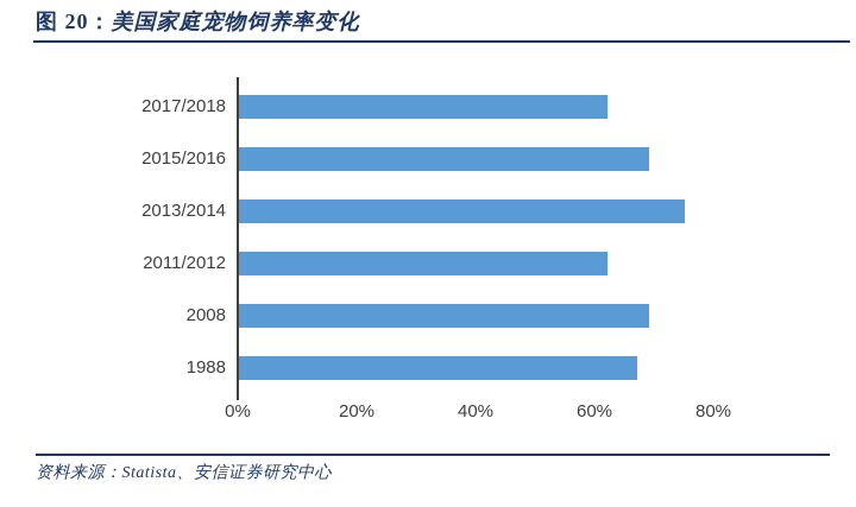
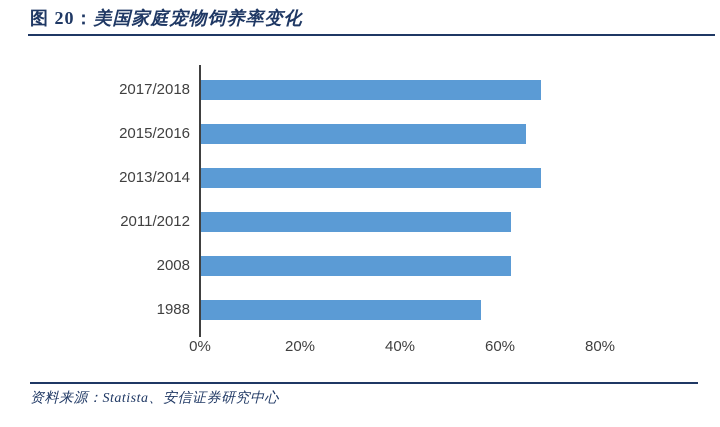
2017/2018: 62% -> 68%
2015/2016: 69% -> 65%
2013/2014: 75% -> 68%
2008: 69% -> 62%
1988: 67% -> 56%
